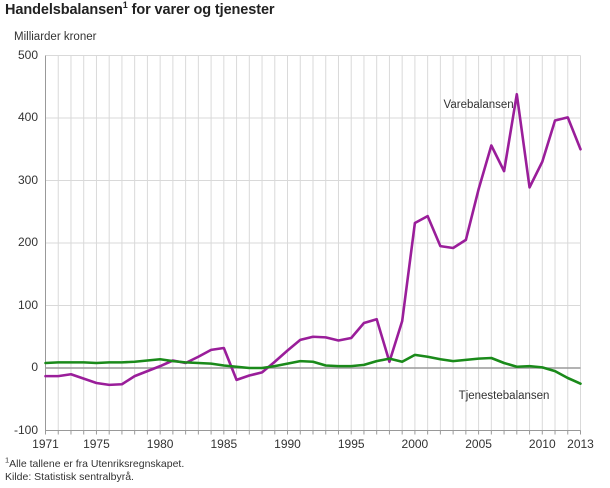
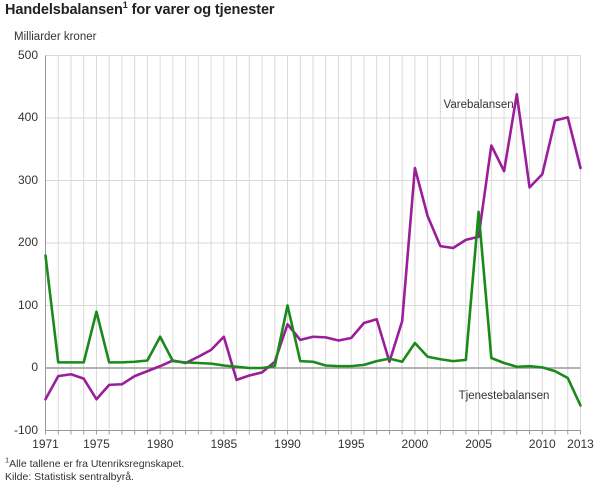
Varebalansen/1971: -10 -> -50
Tjenestebalansen/1971: 10 -> 180
Varebalansen/1975: -20 -> -50
Tjenestebalansen/1975: 10 -> 90
Tjenestebalansen/1980: 10 -> 50
Varebalansen/1985: 30 -> 50
Varebalansen/1990: 30 -> 70
Tjenestebalansen/1990: 10 -> 100
Varebalansen/2000: 230 -> 320
Tjenestebalansen/2000: 20 -> 40
Varebalansen/2005: 290 -> 210
Tjenestebalansen/2005: 20 -> 250
Varebalansen/2010: 330 -> 310
Varebalansen/2013: 350 -> 320
Tjenestebalansen/2013: -20 -> -60
